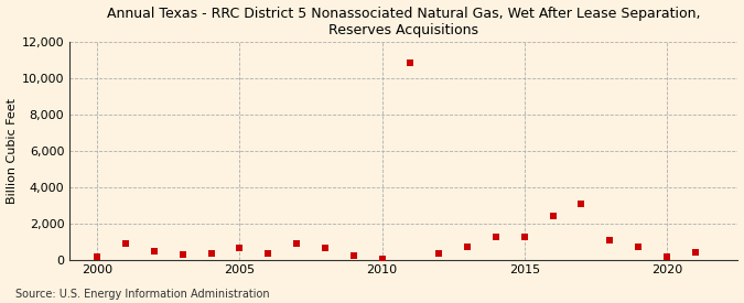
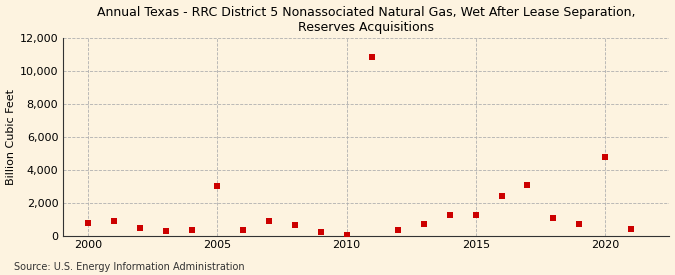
2000: 200 -> 800
2005: 600 -> 3,000
2020: 200 -> 4,800
